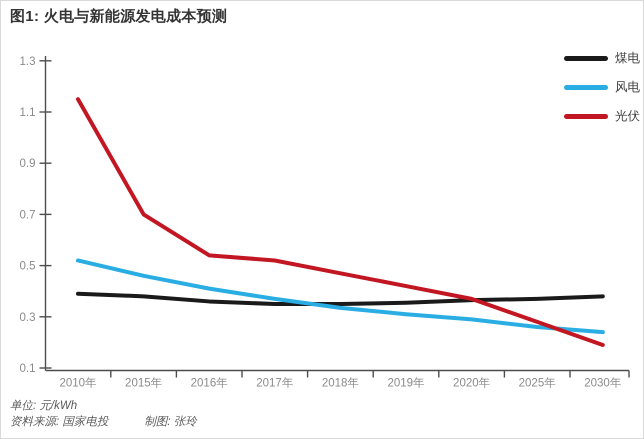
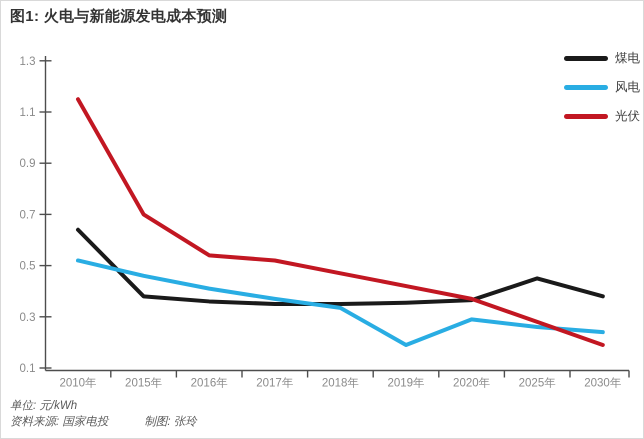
煤电/2010年: 0.39 -> 0.64
风电/2019年: 0.31 -> 0.19
煤电/2025年: 0.37 -> 0.45
